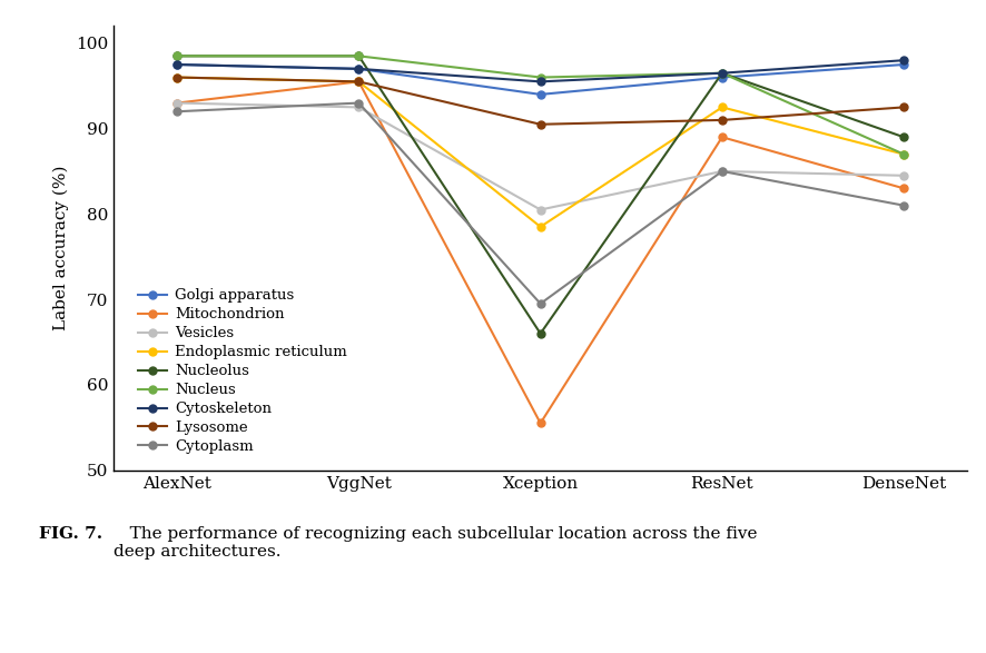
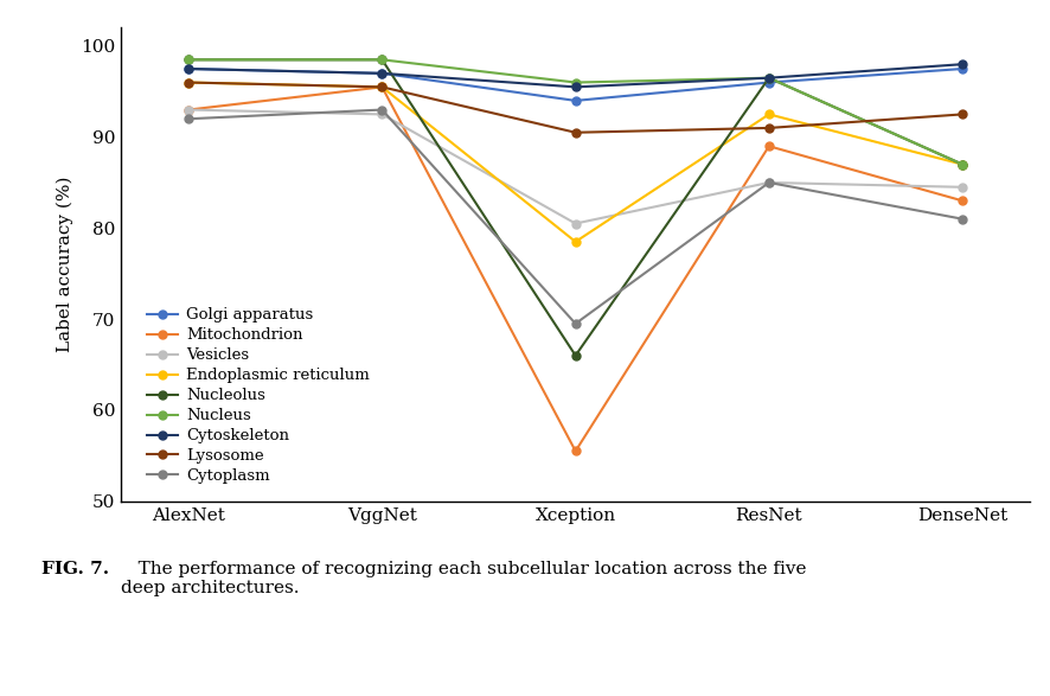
Nucleolus/DenseNet: 89.0 -> 87.0
